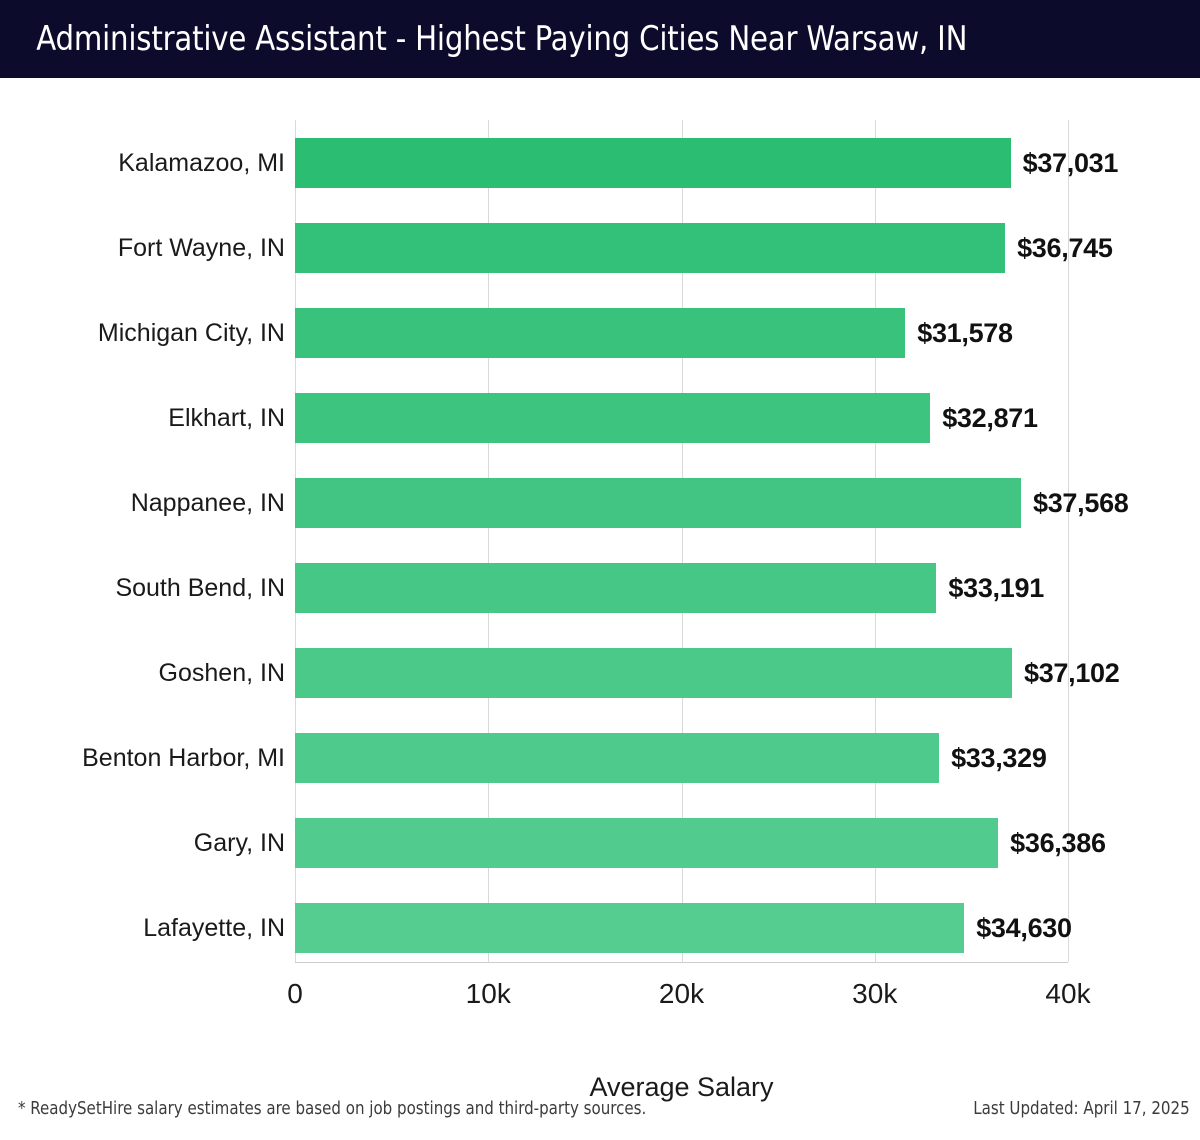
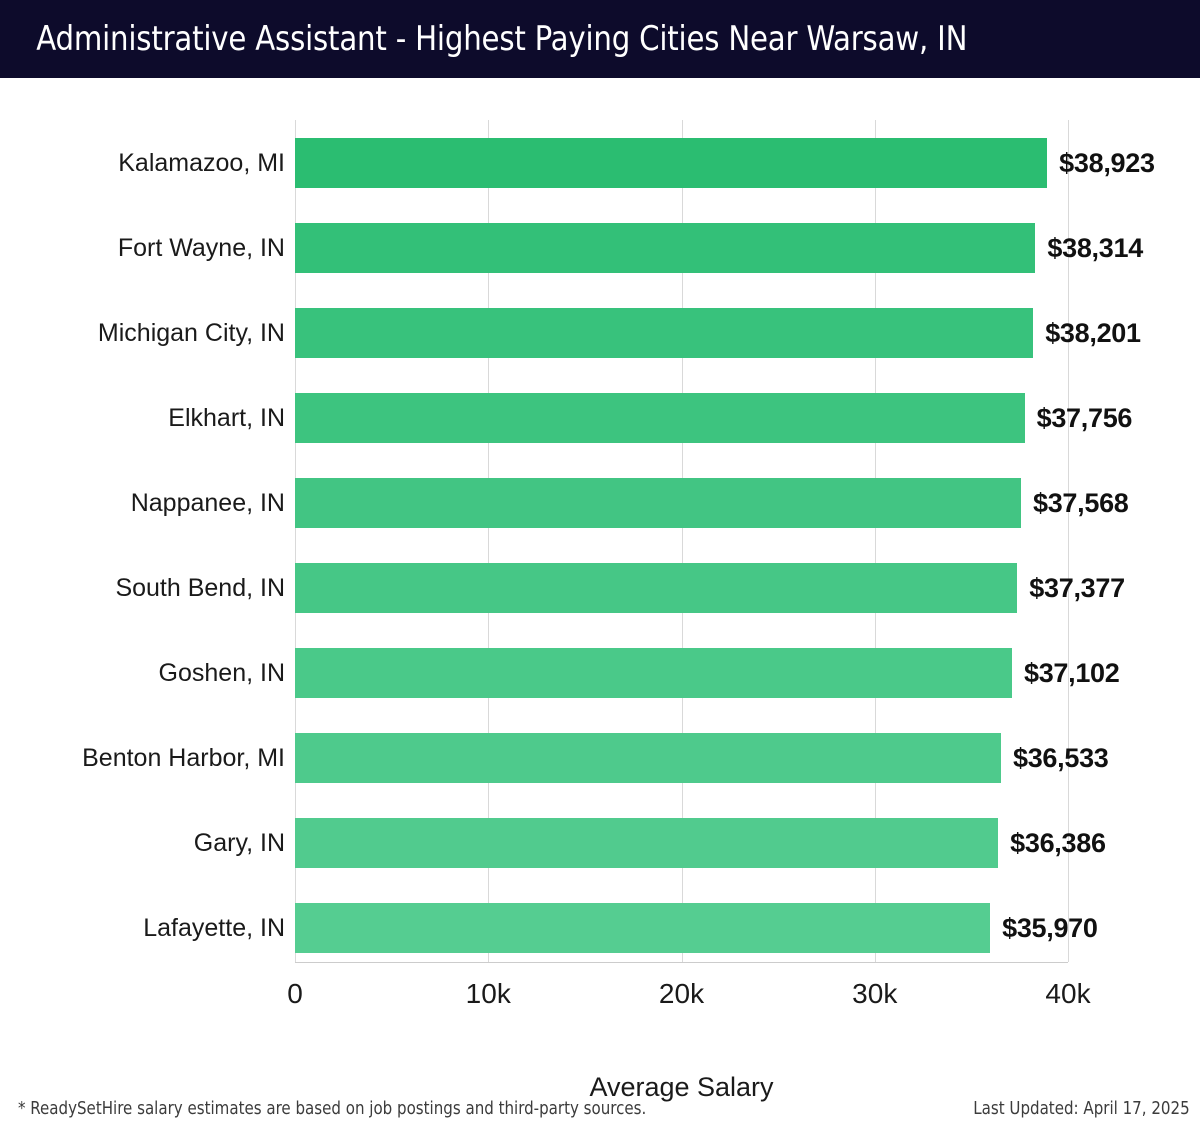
Kalamazoo, MI: $37,031 -> $38,923
Fort Wayne, IN: $36,745 -> $38,314
Michigan City, IN: $31,578 -> $38,201
Elkhart, IN: $32,871 -> $37,756
South Bend, IN: $33,191 -> $37,377
Benton Harbor, MI: $33,329 -> $36,533
Lafayette, IN: $34,630 -> $35,970
